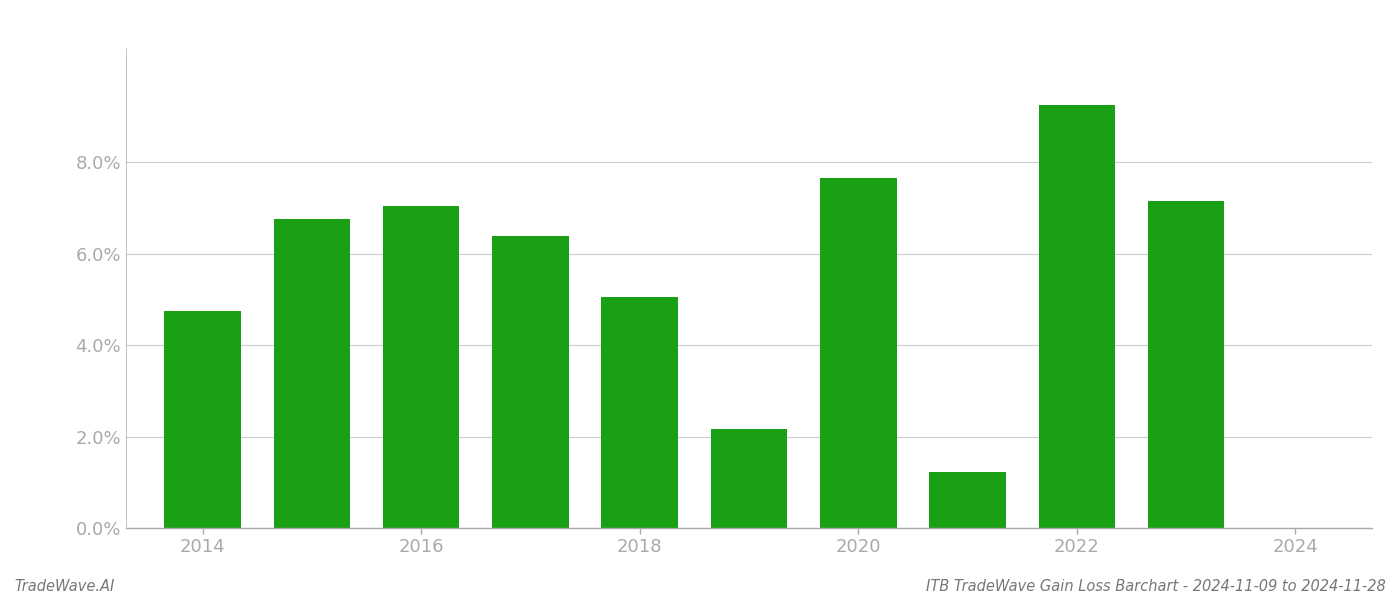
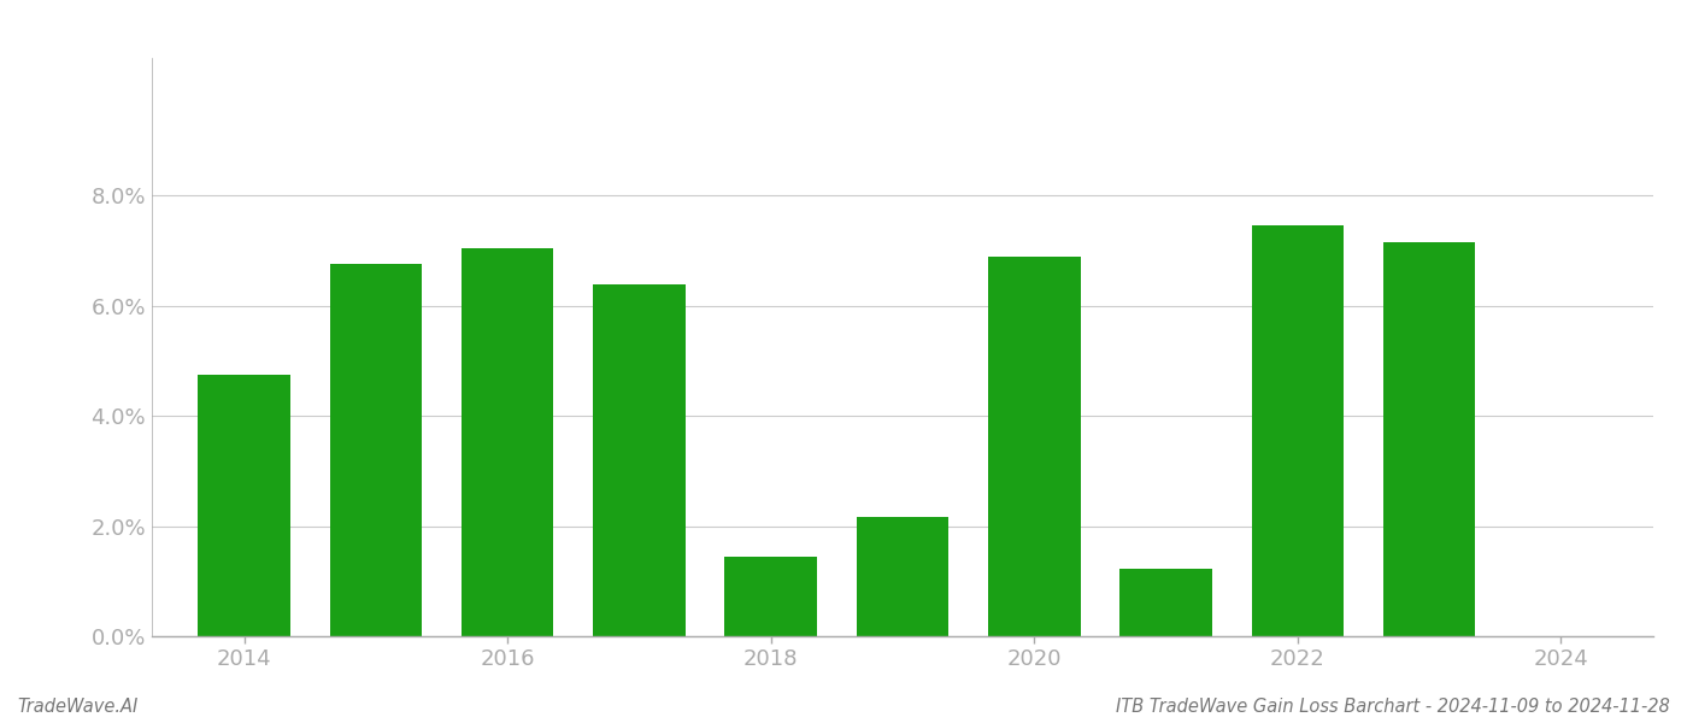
2018: 5.05% -> 1.45%
2020: 7.65% -> 6.90%
2022: 9.25% -> 7.45%
